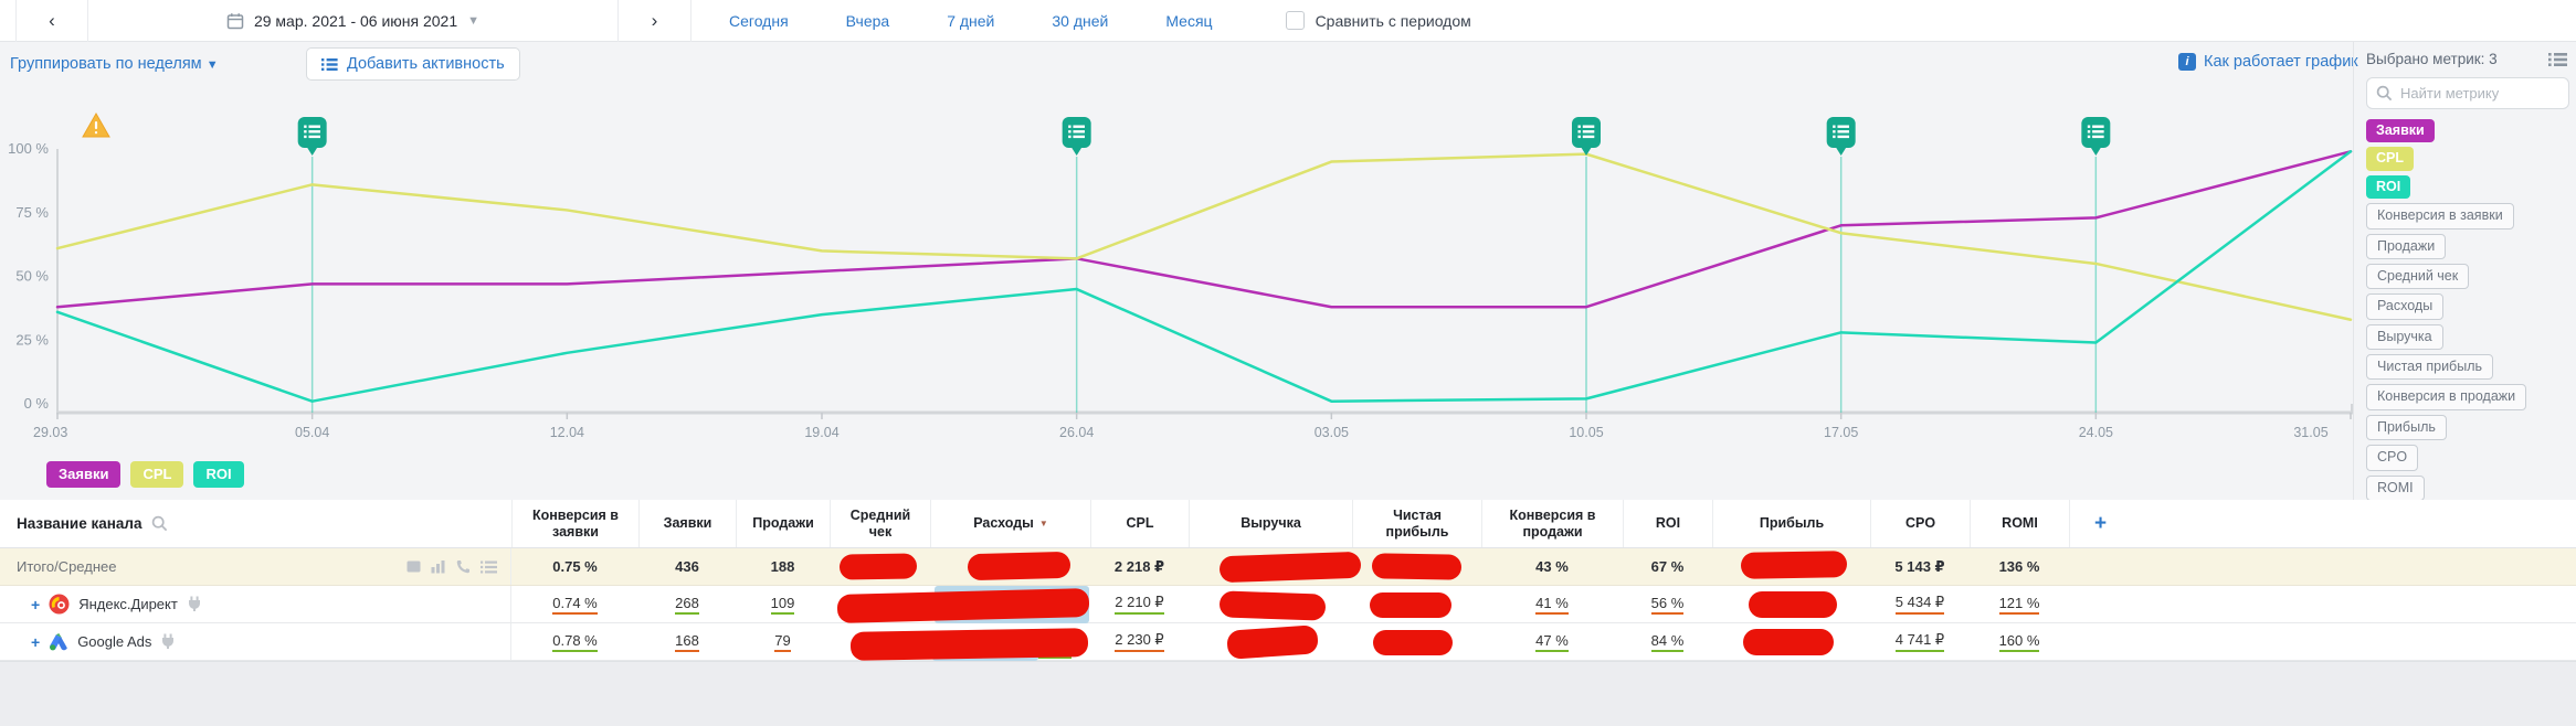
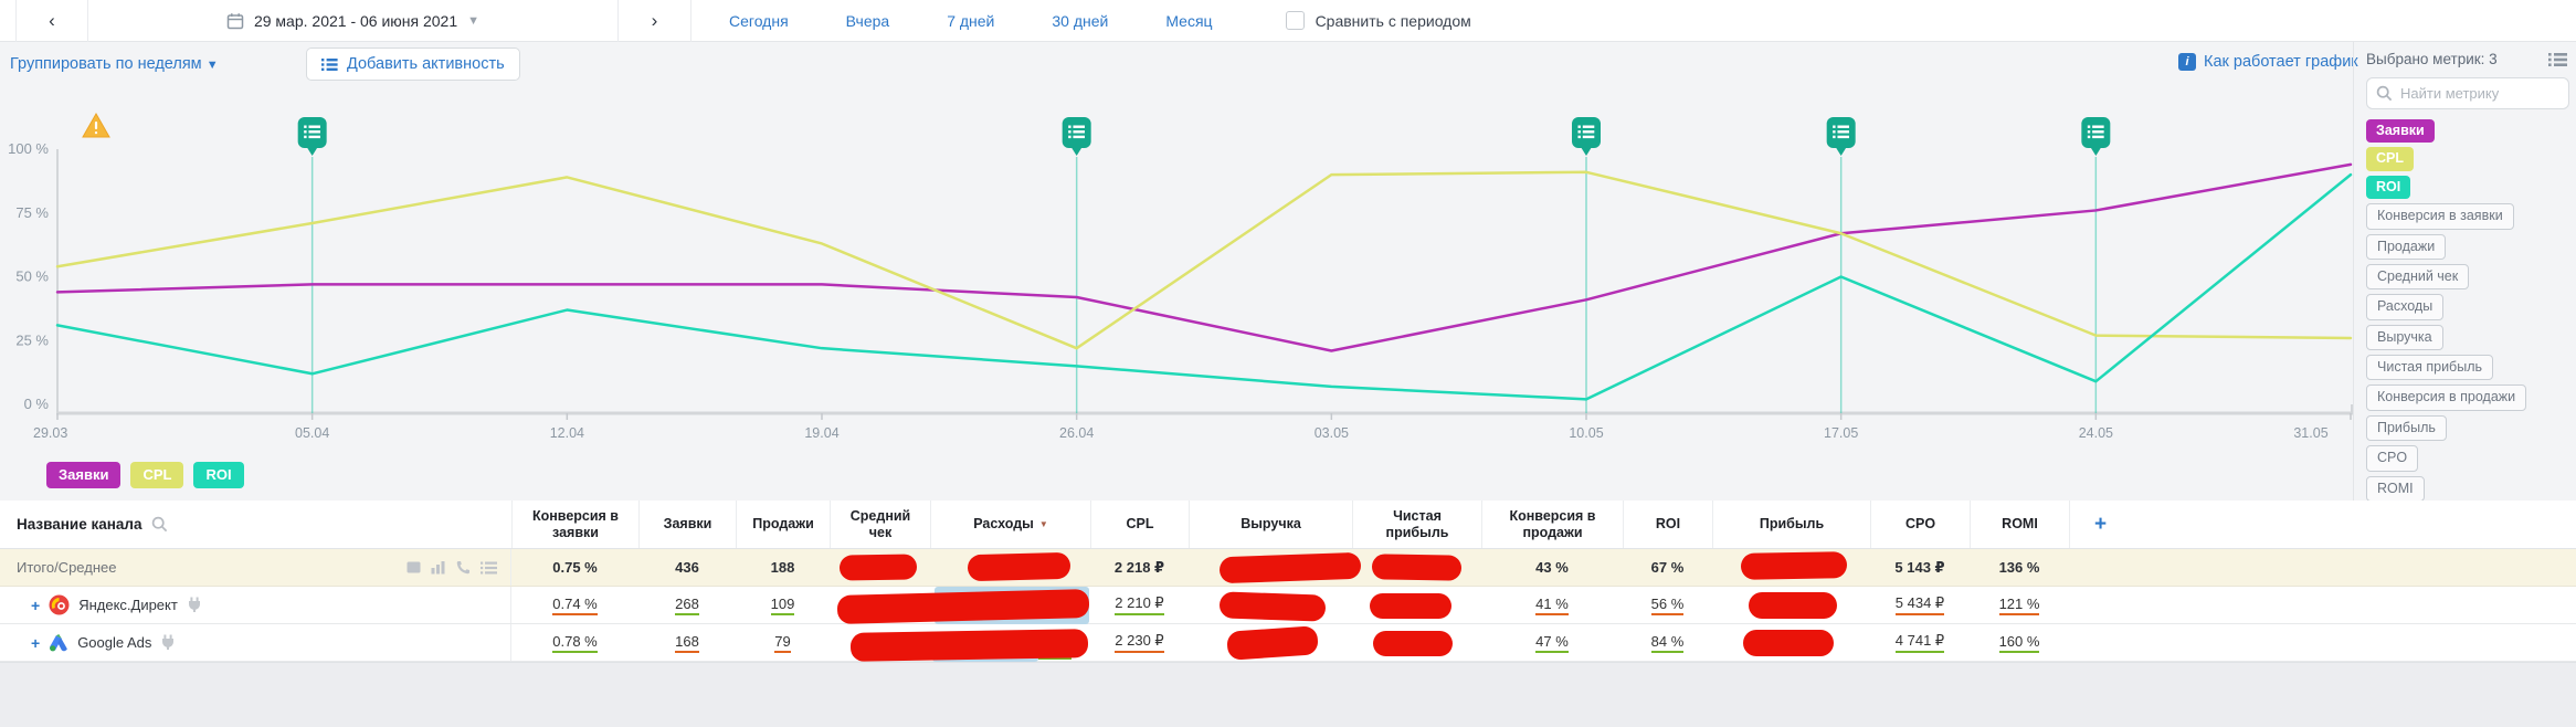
Заявки/29.03: 38% -> 44%
CPL/29.03: 61% -> 54%
ROI/29.03: 36% -> 31%
CPL/05.04: 86% -> 71%
ROI/05.04: 1% -> 12%
CPL/12.04: 76% -> 89%
ROI/12.04: 20% -> 37%
Заявки/19.04: 52% -> 47%
CPL/19.04: 60% -> 63%
ROI/19.04: 35% -> 22%
Заявки/26.04: 57% -> 42%
CPL/26.04: 57% -> 22%
ROI/26.04: 45% -> 15%
Заявки/03.05: 38% -> 21%
CPL/03.05: 95% -> 90%
ROI/03.05: 1% -> 7%
Заявки/10.05: 38% -> 41%
CPL/10.05: 98% -> 91%
Заявки/17.05: 70% -> 67%
ROI/17.05: 28% -> 50%
Заявки/24.05: 73% -> 76%
CPL/24.05: 55% -> 27%
ROI/24.05: 24% -> 9%
Заявки/31.05: 99% -> 94%
CPL/31.05: 33% -> 26%
ROI/31.05: 99% -> 90%
